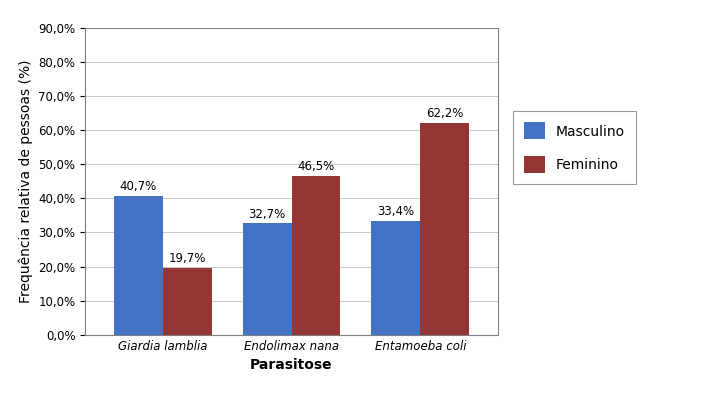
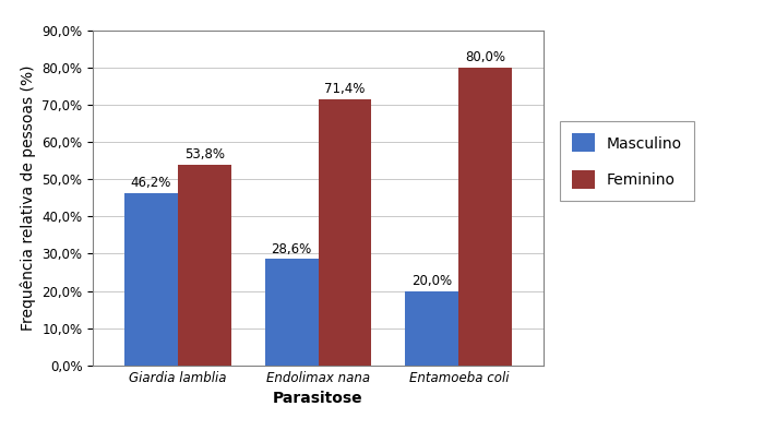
Masculino/Giardia lamblia: 40,7% -> 46,2%
Feminino/Giardia lamblia: 19,7% -> 53,8%
Masculino/Endolimax nana: 32,7% -> 28,6%
Feminino/Endolimax nana: 46,5% -> 71,4%
Masculino/Entamoeba coli: 33,4% -> 20,0%
Feminino/Entamoeba coli: 62,2% -> 80,0%
